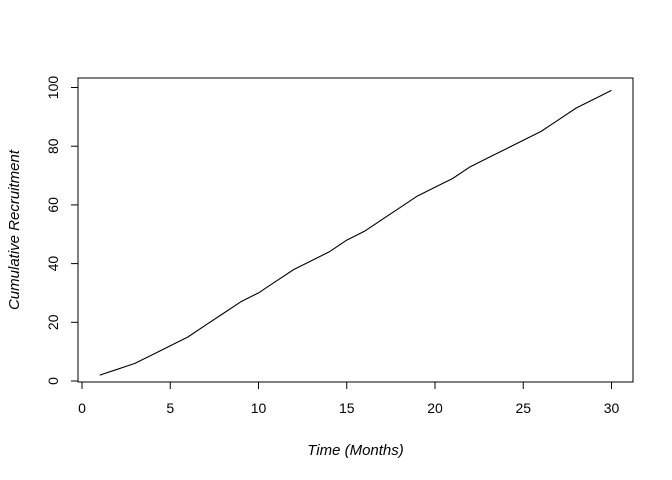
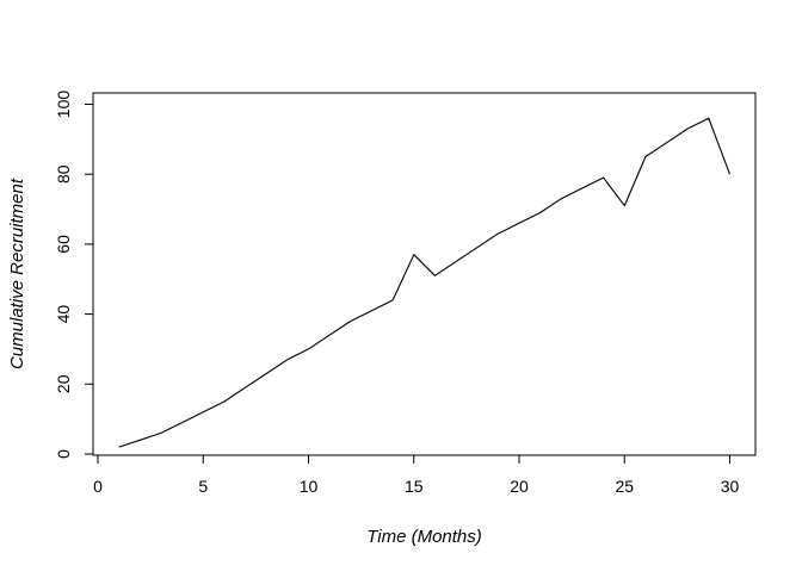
15: 48 -> 57
25: 82 -> 71
30: 99 -> 80
